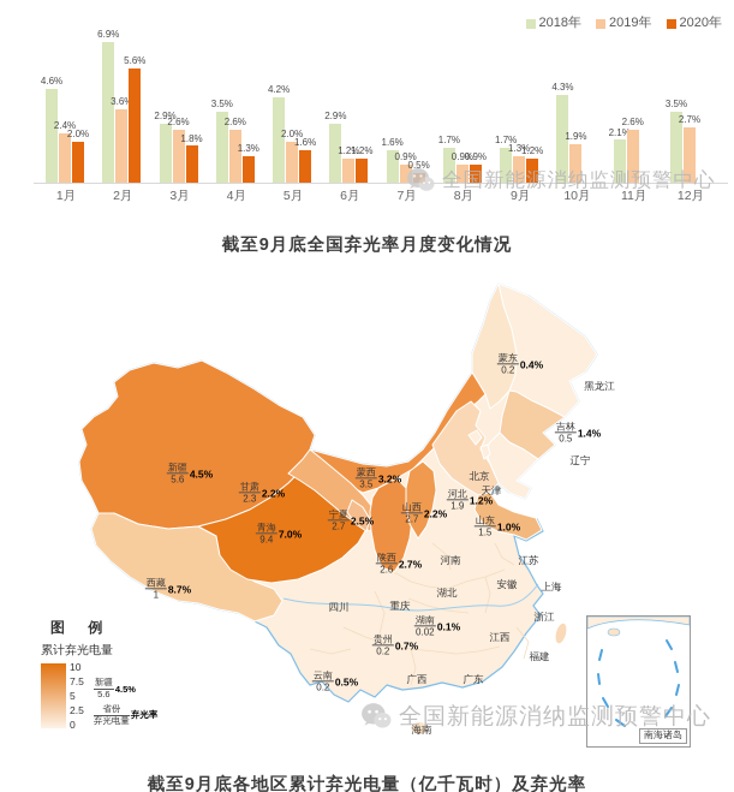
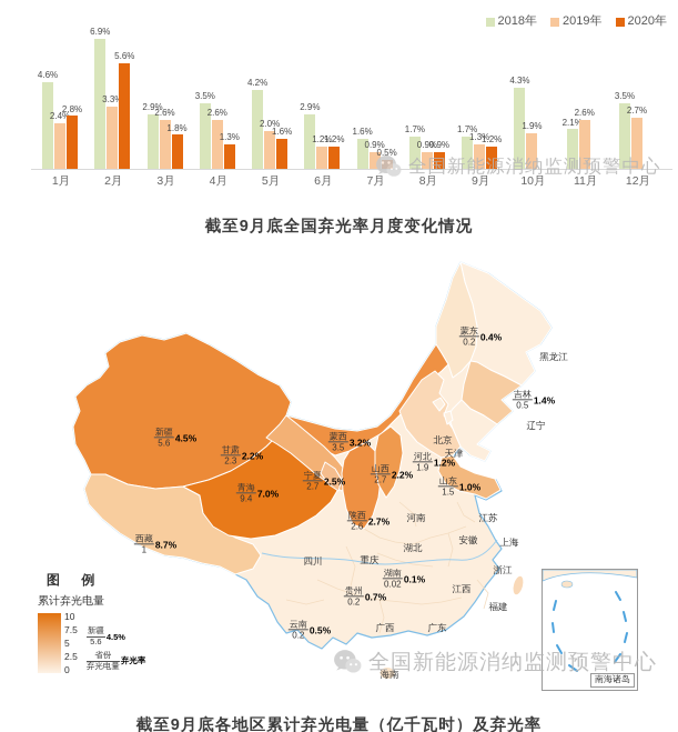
截至9月底全国弃光率月度变化情况/2020年/1月: 2.0% -> 2.8%
截至9月底全国弃光率月度变化情况/2019年/2月: 3.6% -> 3.3%
